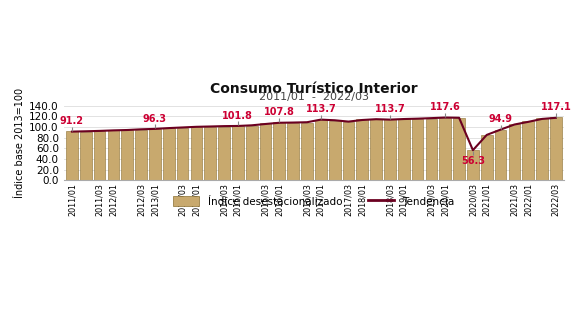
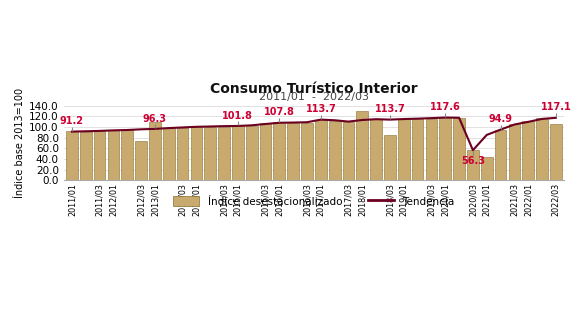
Índice desestacionalizado/2012/03: 95 -> 74
Índice desestacionalizado/2013/01: 96 -> 110
Índice desestacionalizado/2018/01: 114 -> 130
Índice desestacionalizado/2018/03: 114 -> 84
Índice desestacionalizado/2021/01: 86 -> 44
Índice desestacionalizado/2022/03: 118 -> 106
